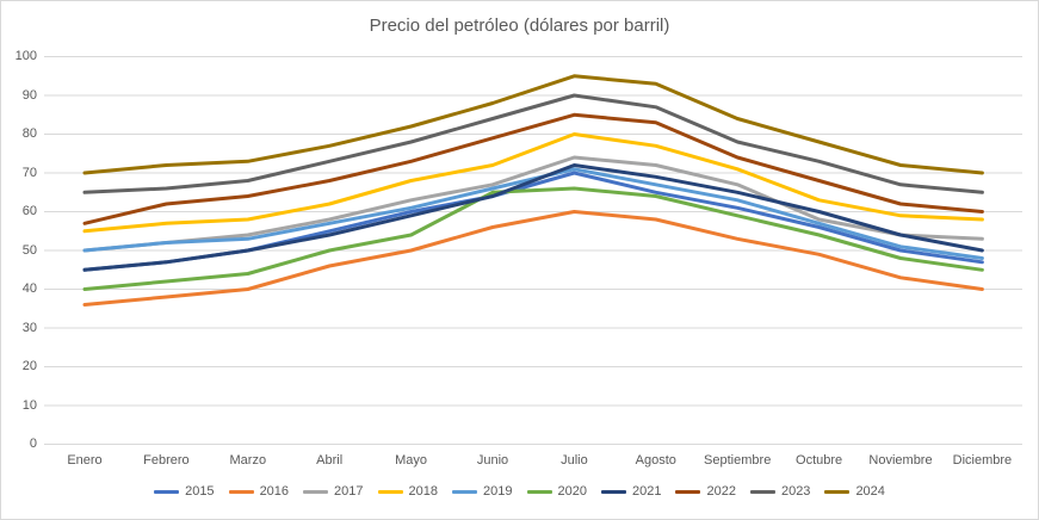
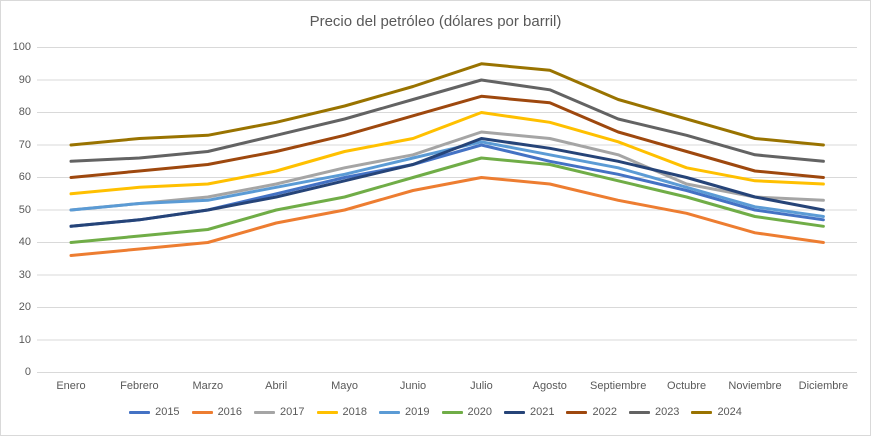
2022/Enero: 57 -> 60
2020/Junio: 65 -> 60
